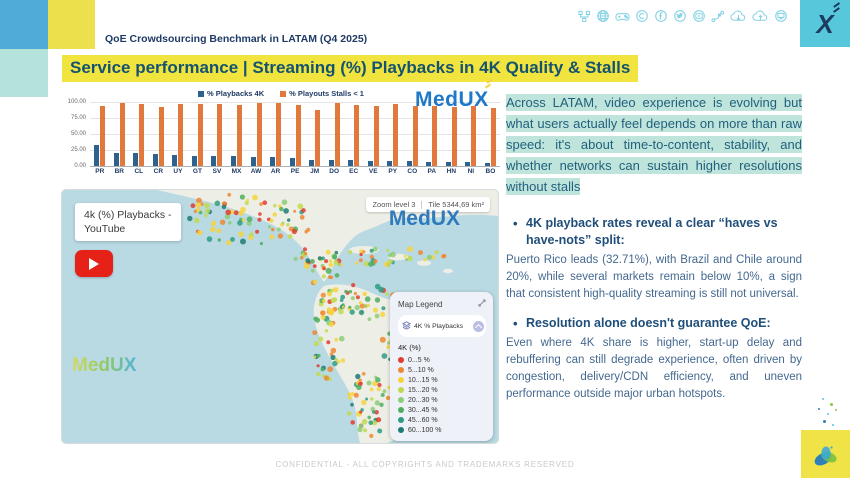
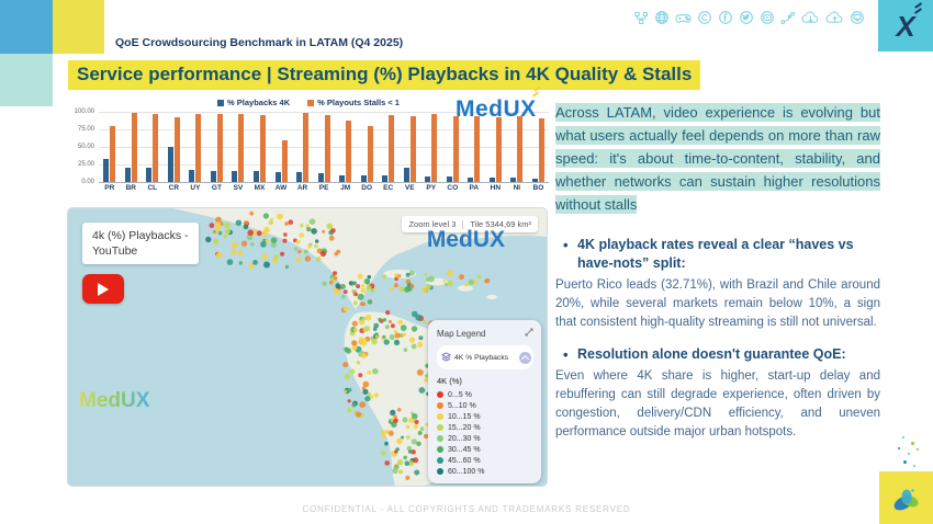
% Playouts Stalls < 1/PR: 90 -> 80
% Playbacks 4K/CR: 20 -> 50
% Playouts Stalls < 1/AW: 100 -> 60
% Playouts Stalls < 1/DO: 100 -> 80
% Playbacks 4K/VE: 10 -> 20
